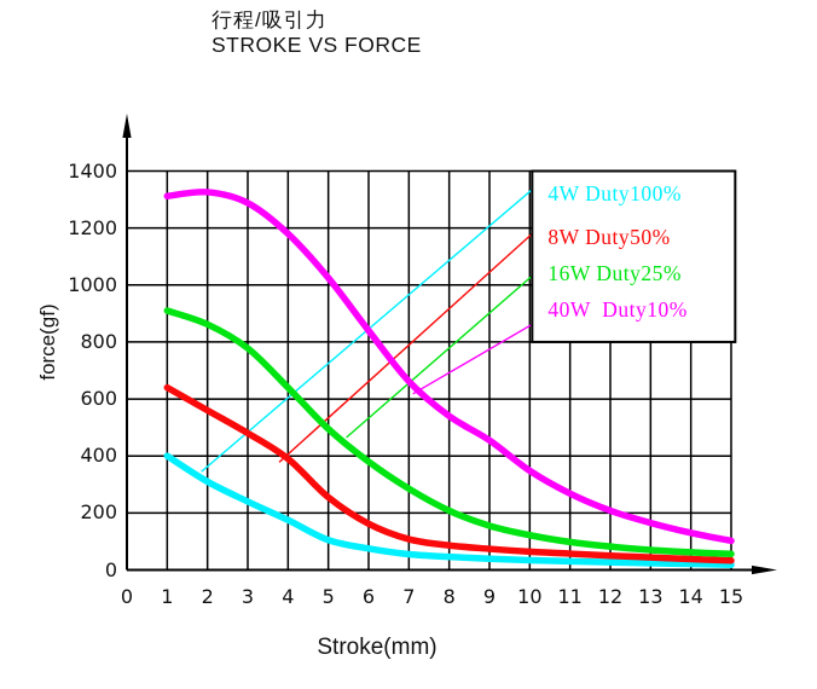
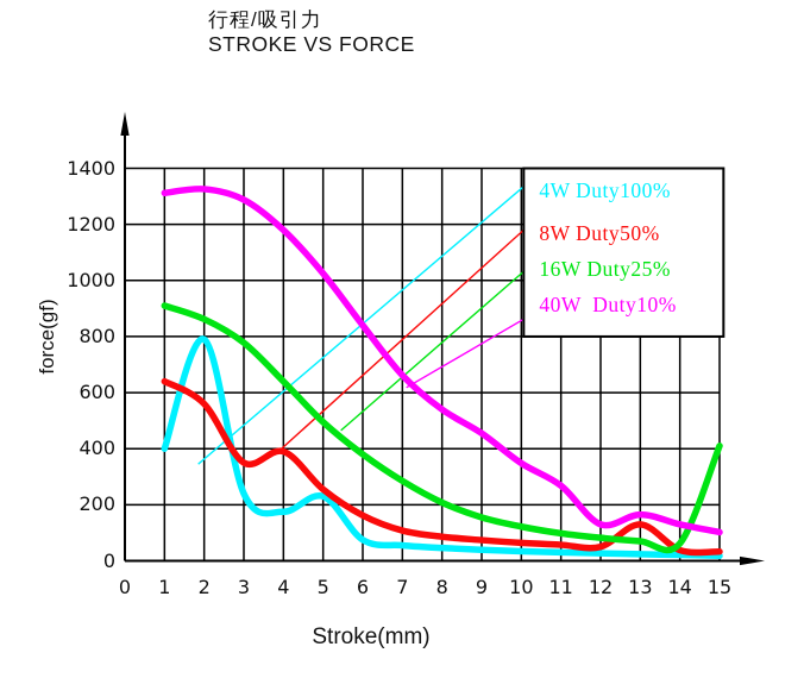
4W Duty100%/2: 310 -> 790
8W Duty50%/3: 480 -> 350
4W Duty100%/5: 100 -> 230
40W Duty10%/12: 210 -> 130
8W Duty50%/13: 40 -> 130
16W Duty25%/15: 60 -> 410
